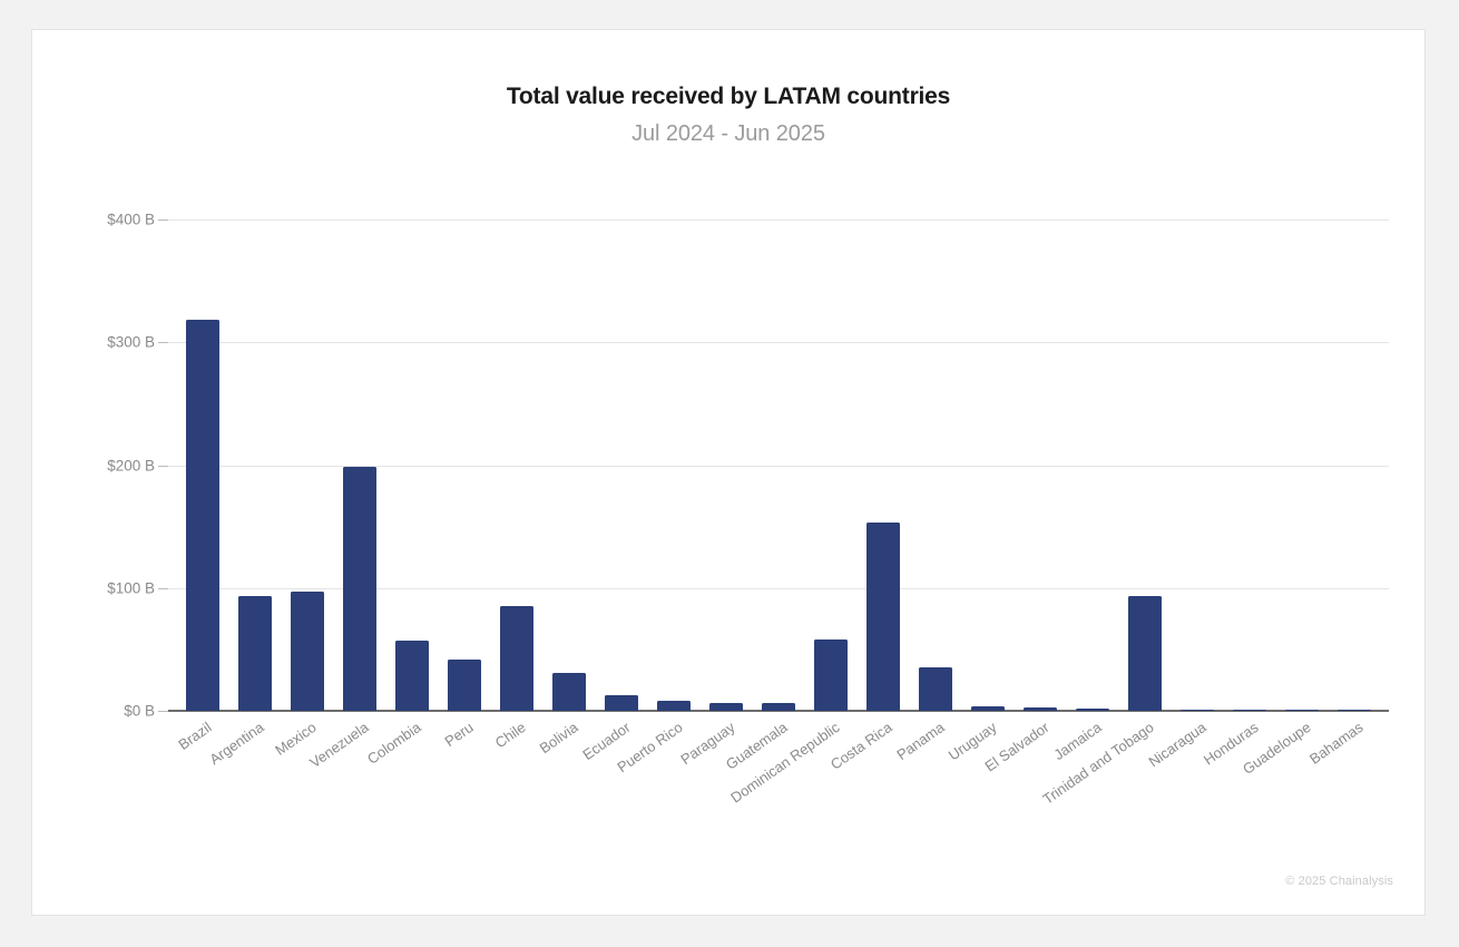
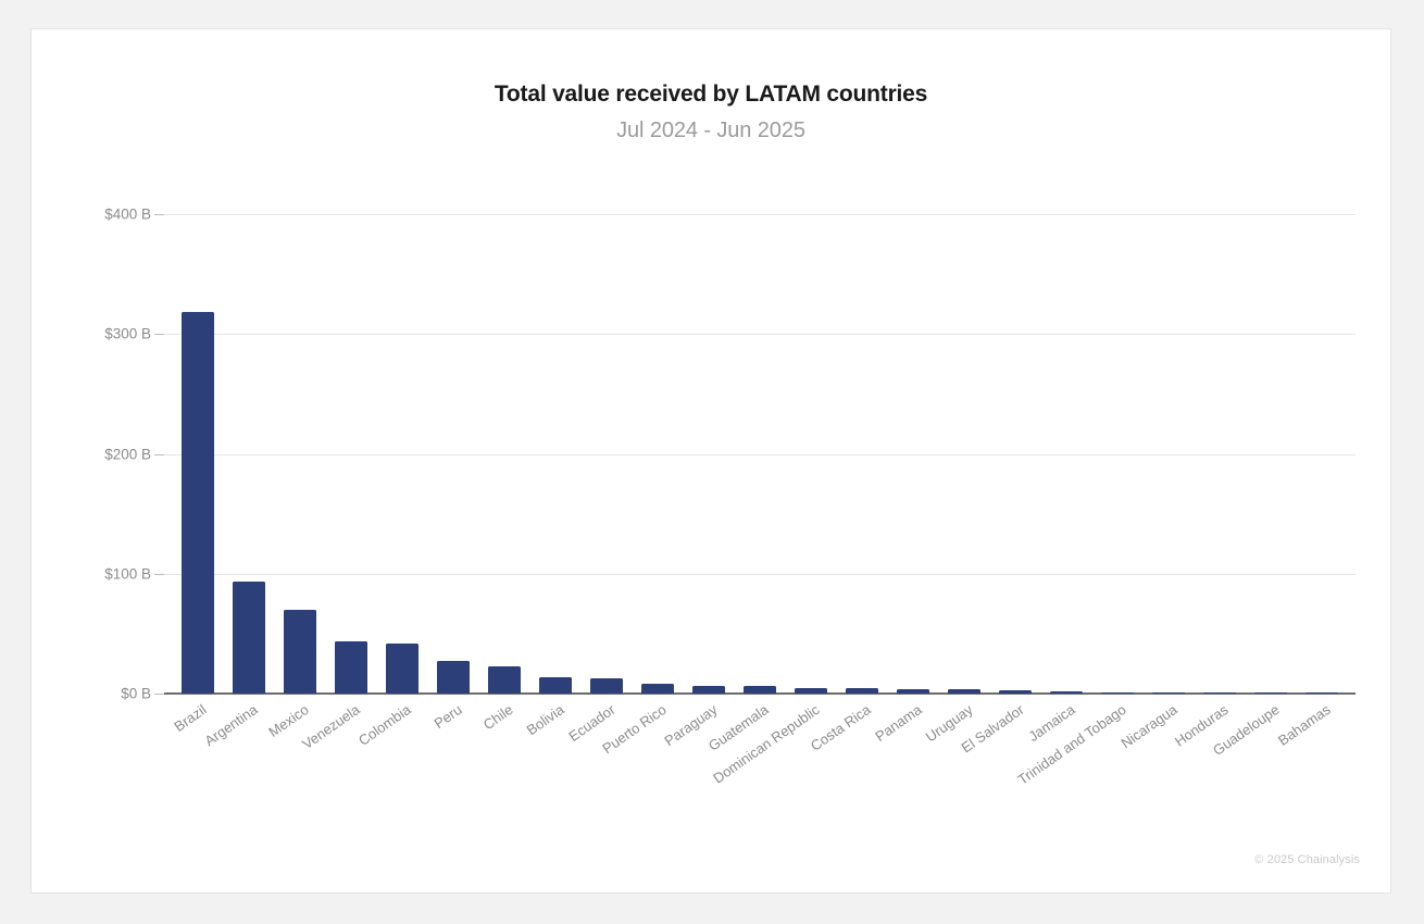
Mexico: $97B -> $70B
Venezuela: $199B -> $44B
Colombia: $57B -> $42B
Peru: $42B -> $27B
Chile: $85B -> $23B
Bolivia: $31B -> $14B
Dominican Republic: $58B -> $5B
Costa Rica: $153B -> $5B
Panama: $35B -> $4B
Trinidad and Tobago: $93B -> $1B
